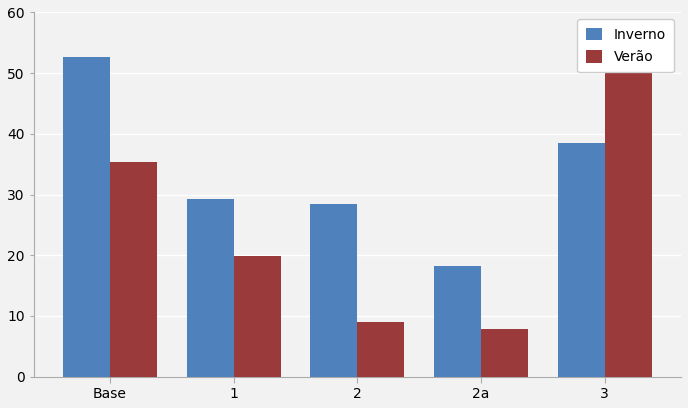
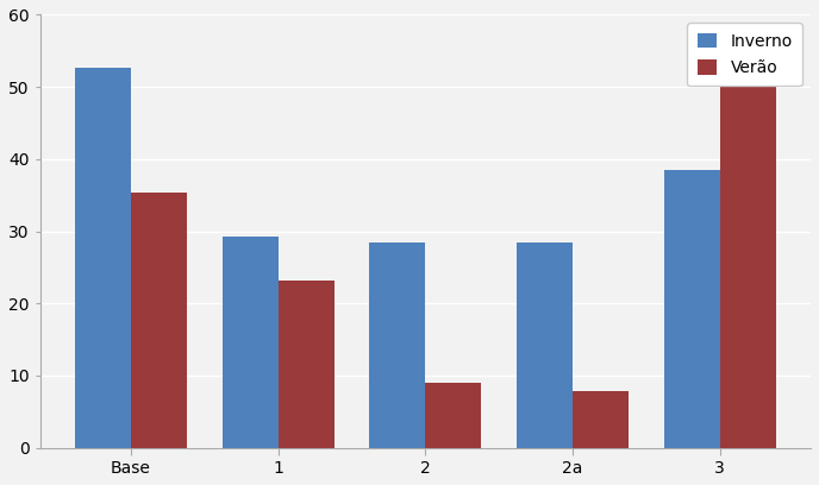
Verão/1: 19.8 -> 23.1
Inverno/2a: 18.2 -> 28.4
